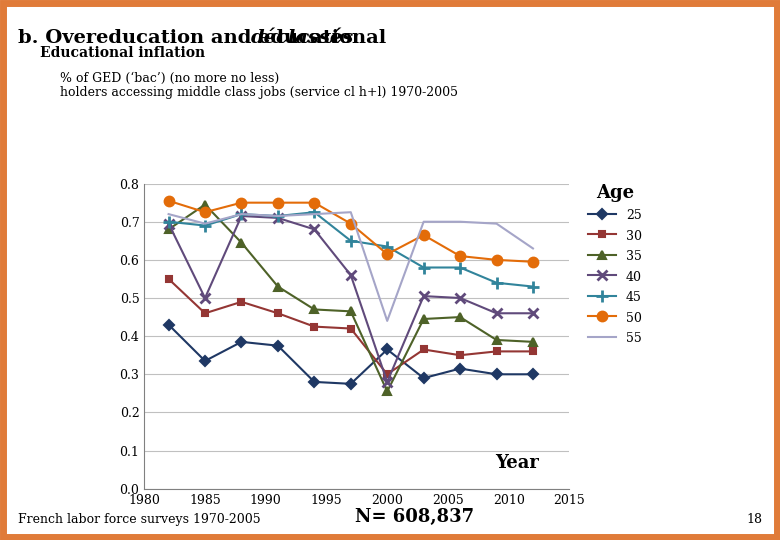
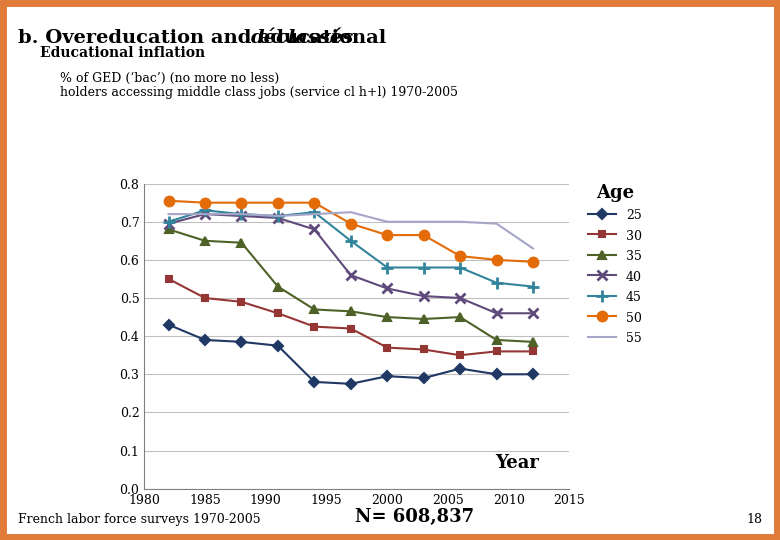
25/1985: 0.335 -> 0.390
30/1985: 0.460 -> 0.500
35/1985: 0.745 -> 0.650
40/1985: 0.500 -> 0.720
45/1985: 0.690 -> 0.730
50/1985: 0.725 -> 0.750
55/1985: 0.695 -> 0.720
25/2000: 0.365 -> 0.295
30/2000: 0.300 -> 0.370
35/2000: 0.255 -> 0.450
40/2000: 0.280 -> 0.525
45/2000: 0.635 -> 0.580
50/2000: 0.615 -> 0.665
55/2000: 0.440 -> 0.700
